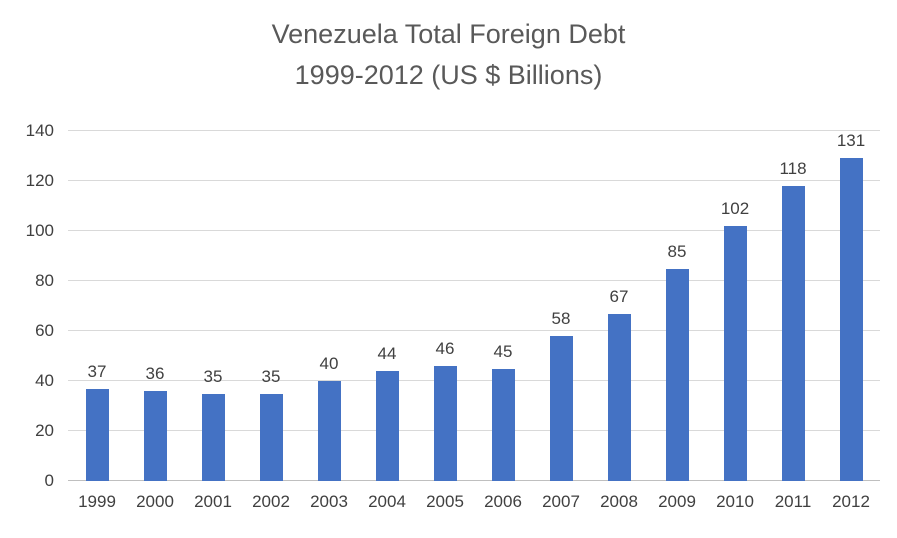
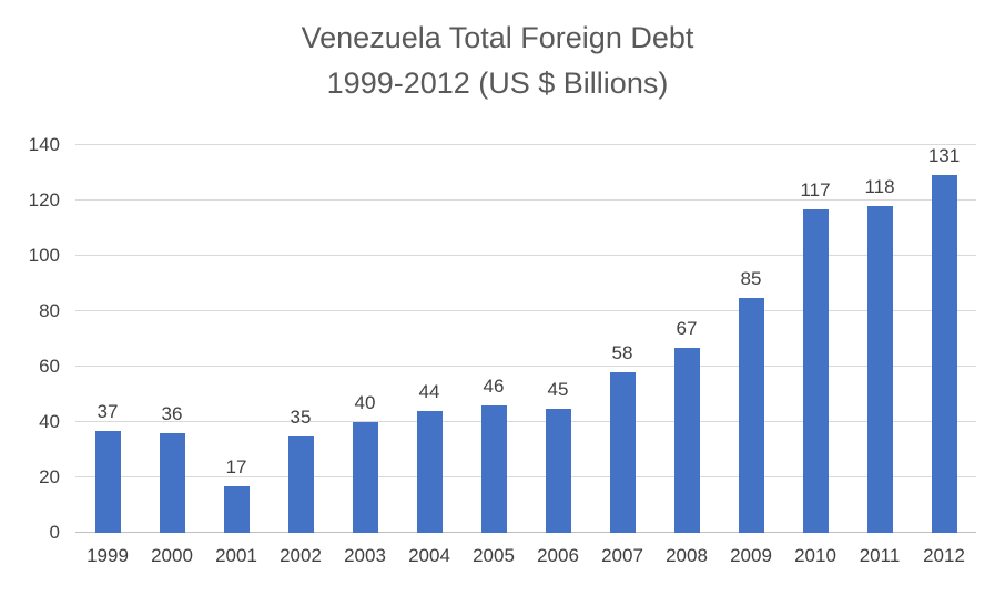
2001: 35 -> 17
2010: 102 -> 117
